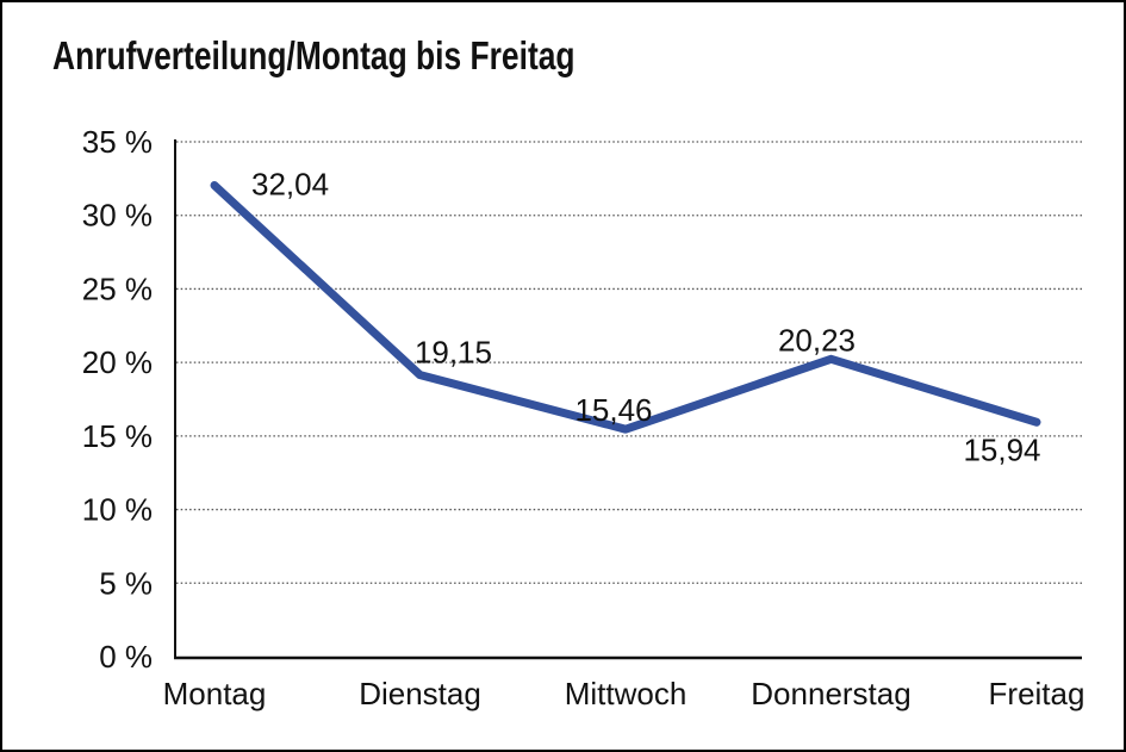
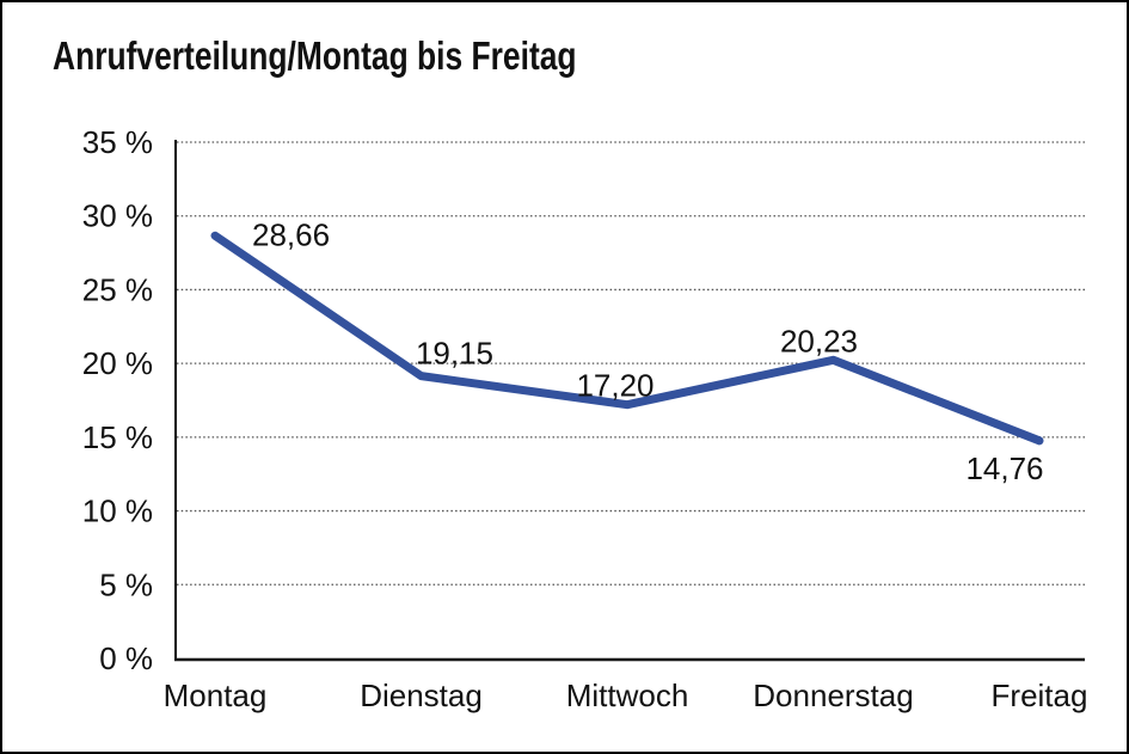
Montag: 32,04 -> 28,66
Mittwoch: 15,46 -> 17,20
Freitag: 15,94 -> 14,76
